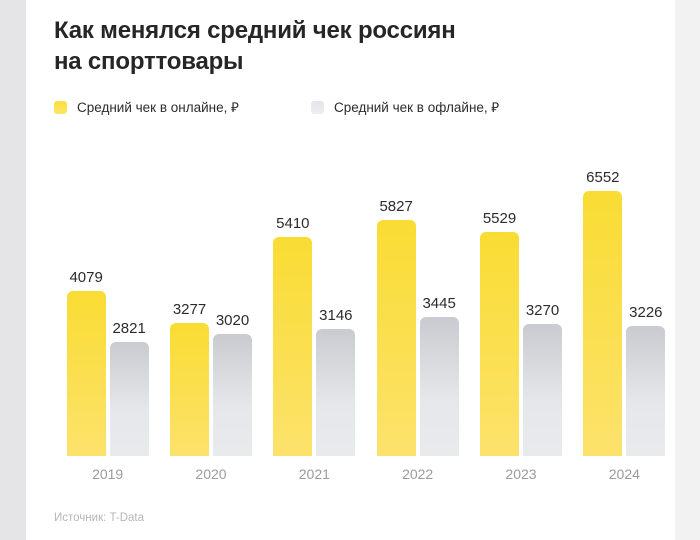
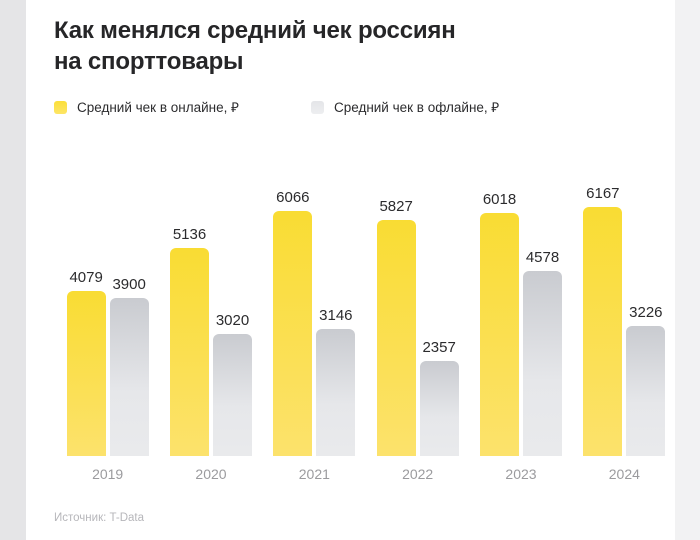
Средний чек в офлайне, ₽/2019: 2821 -> 3900
Средний чек в онлайне, ₽/2020: 3277 -> 5136
Средний чек в онлайне, ₽/2021: 5410 -> 6066
Средний чек в офлайне, ₽/2022: 3445 -> 2357
Средний чек в онлайне, ₽/2023: 5529 -> 6018
Средний чек в офлайне, ₽/2023: 3270 -> 4578
Средний чек в онлайне, ₽/2024: 6552 -> 6167
